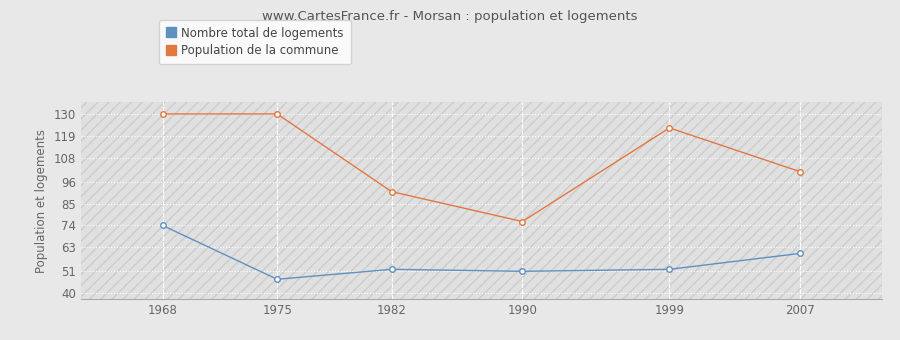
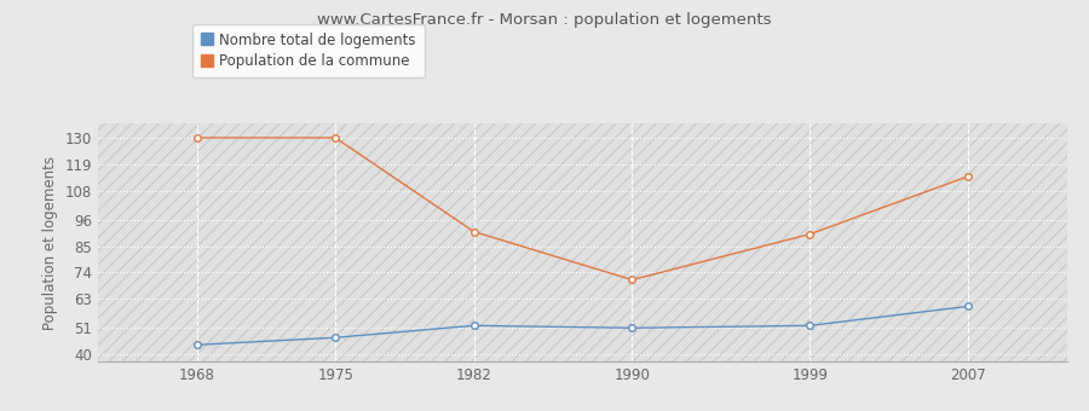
Nombre total de logements/1968: 74 -> 44
Population de la commune/1990: 76 -> 71
Population de la commune/1999: 123 -> 90
Population de la commune/2007: 101 -> 114
